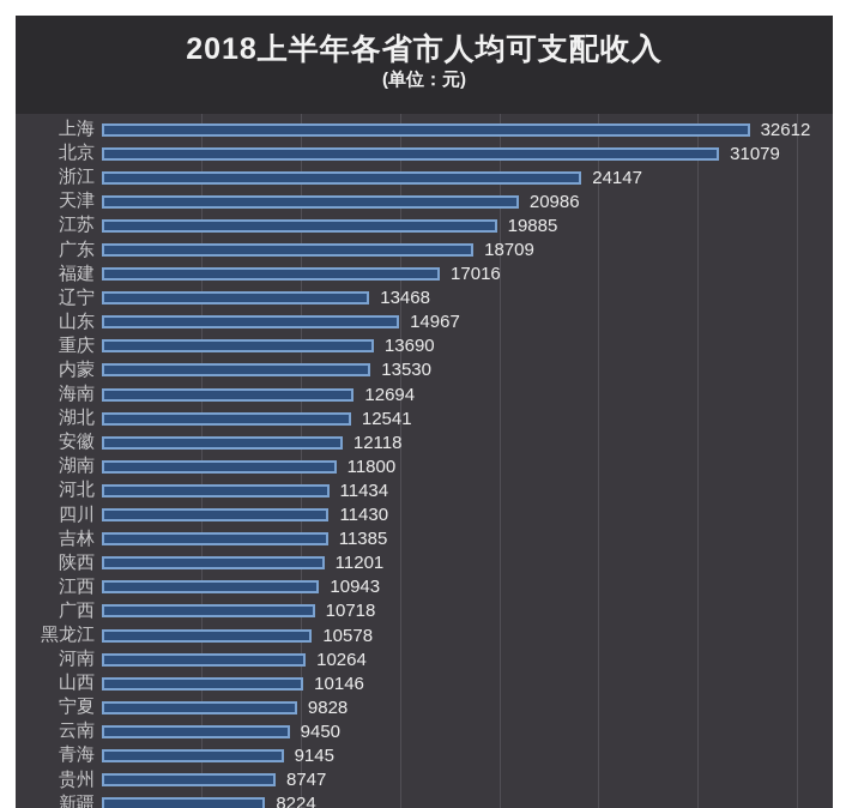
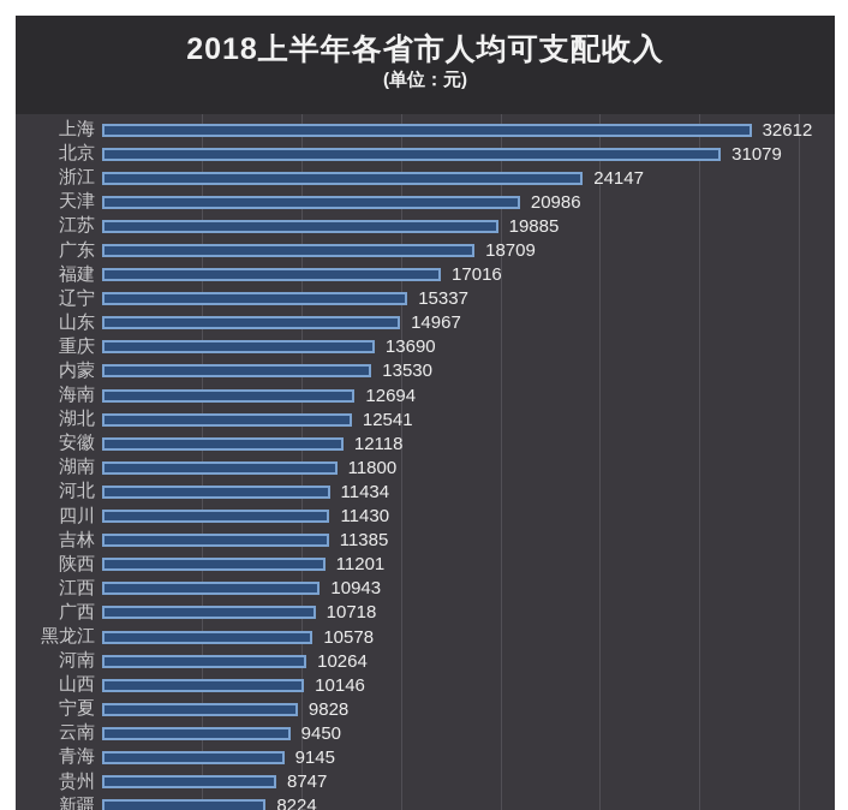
辽宁: 13468 -> 15337
